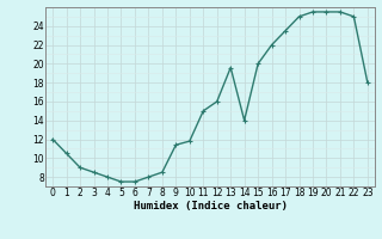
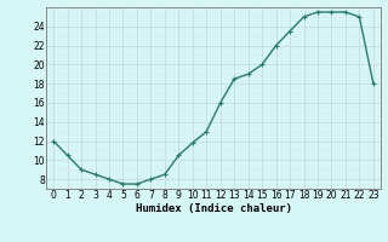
9: 11.4 -> 10.5
11: 15.0 -> 13.0
13: 19.6 -> 18.5
14: 14.0 -> 19.0
